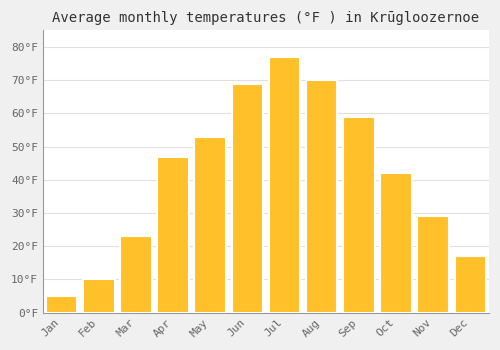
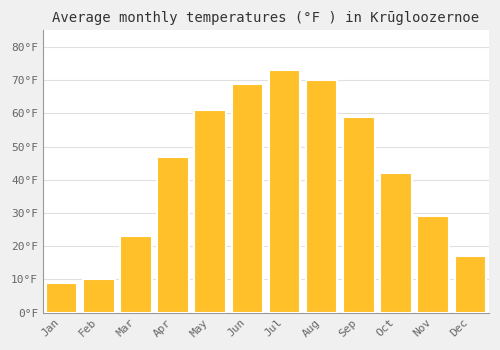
Jan: 5°F -> 9°F
May: 53°F -> 61°F
Jul: 77°F -> 73°F
